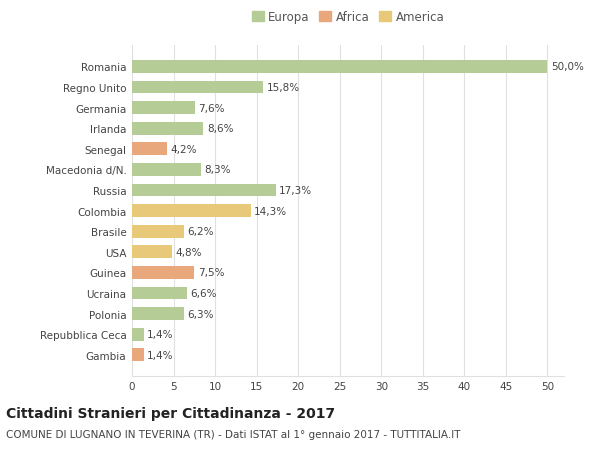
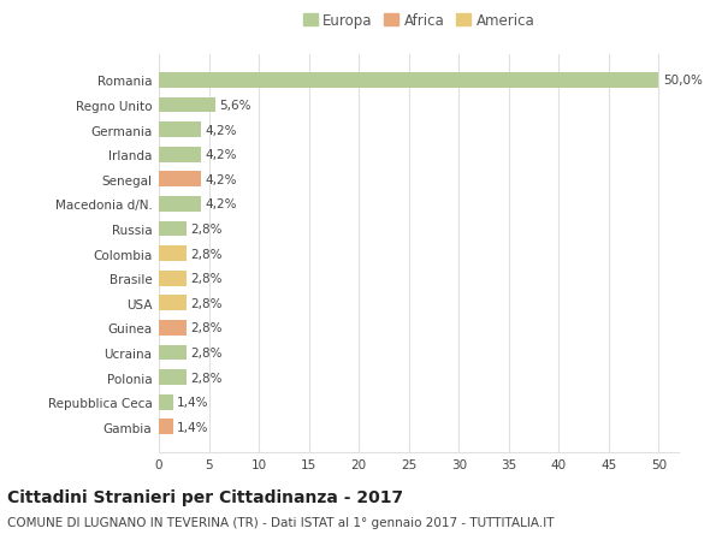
Regno Unito: 15,8% -> 5,6%
Germania: 7,6% -> 4,2%
Irlanda: 8,6% -> 4,2%
Macedonia d/N.: 8,3% -> 4,2%
Russia: 17,3% -> 2,8%
Colombia: 14,3% -> 2,8%
Brasile: 6,2% -> 2,8%
USA: 4,8% -> 2,8%
Guinea: 7,5% -> 2,8%
Ucraina: 6,6% -> 2,8%
Polonia: 6,3% -> 2,8%
